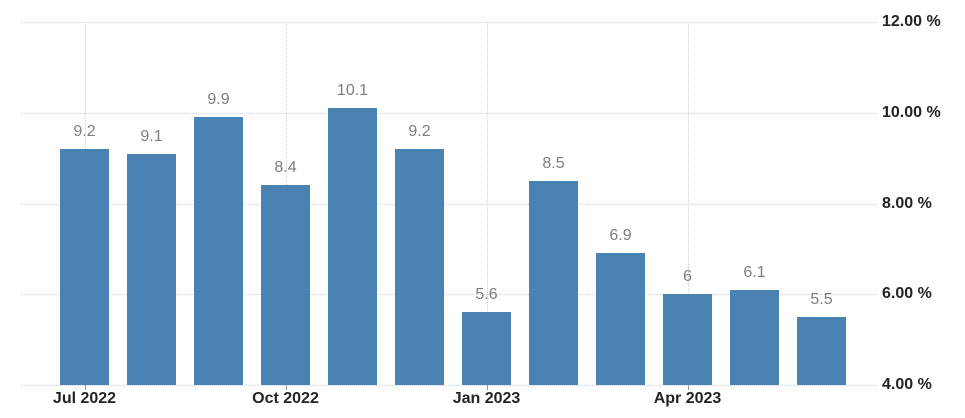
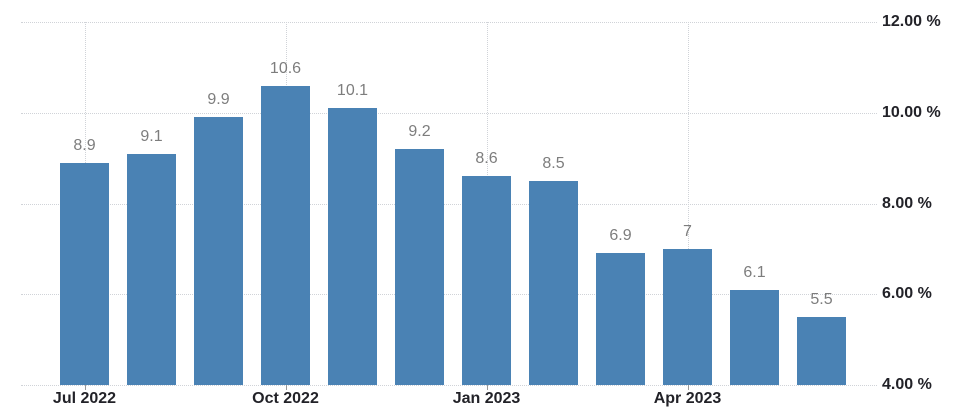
Jul 2022: 9.2 -> 8.9
Oct 2022: 8.4 -> 10.6
Jan 2023: 5.6 -> 8.6
Apr 2023: 6 -> 7
